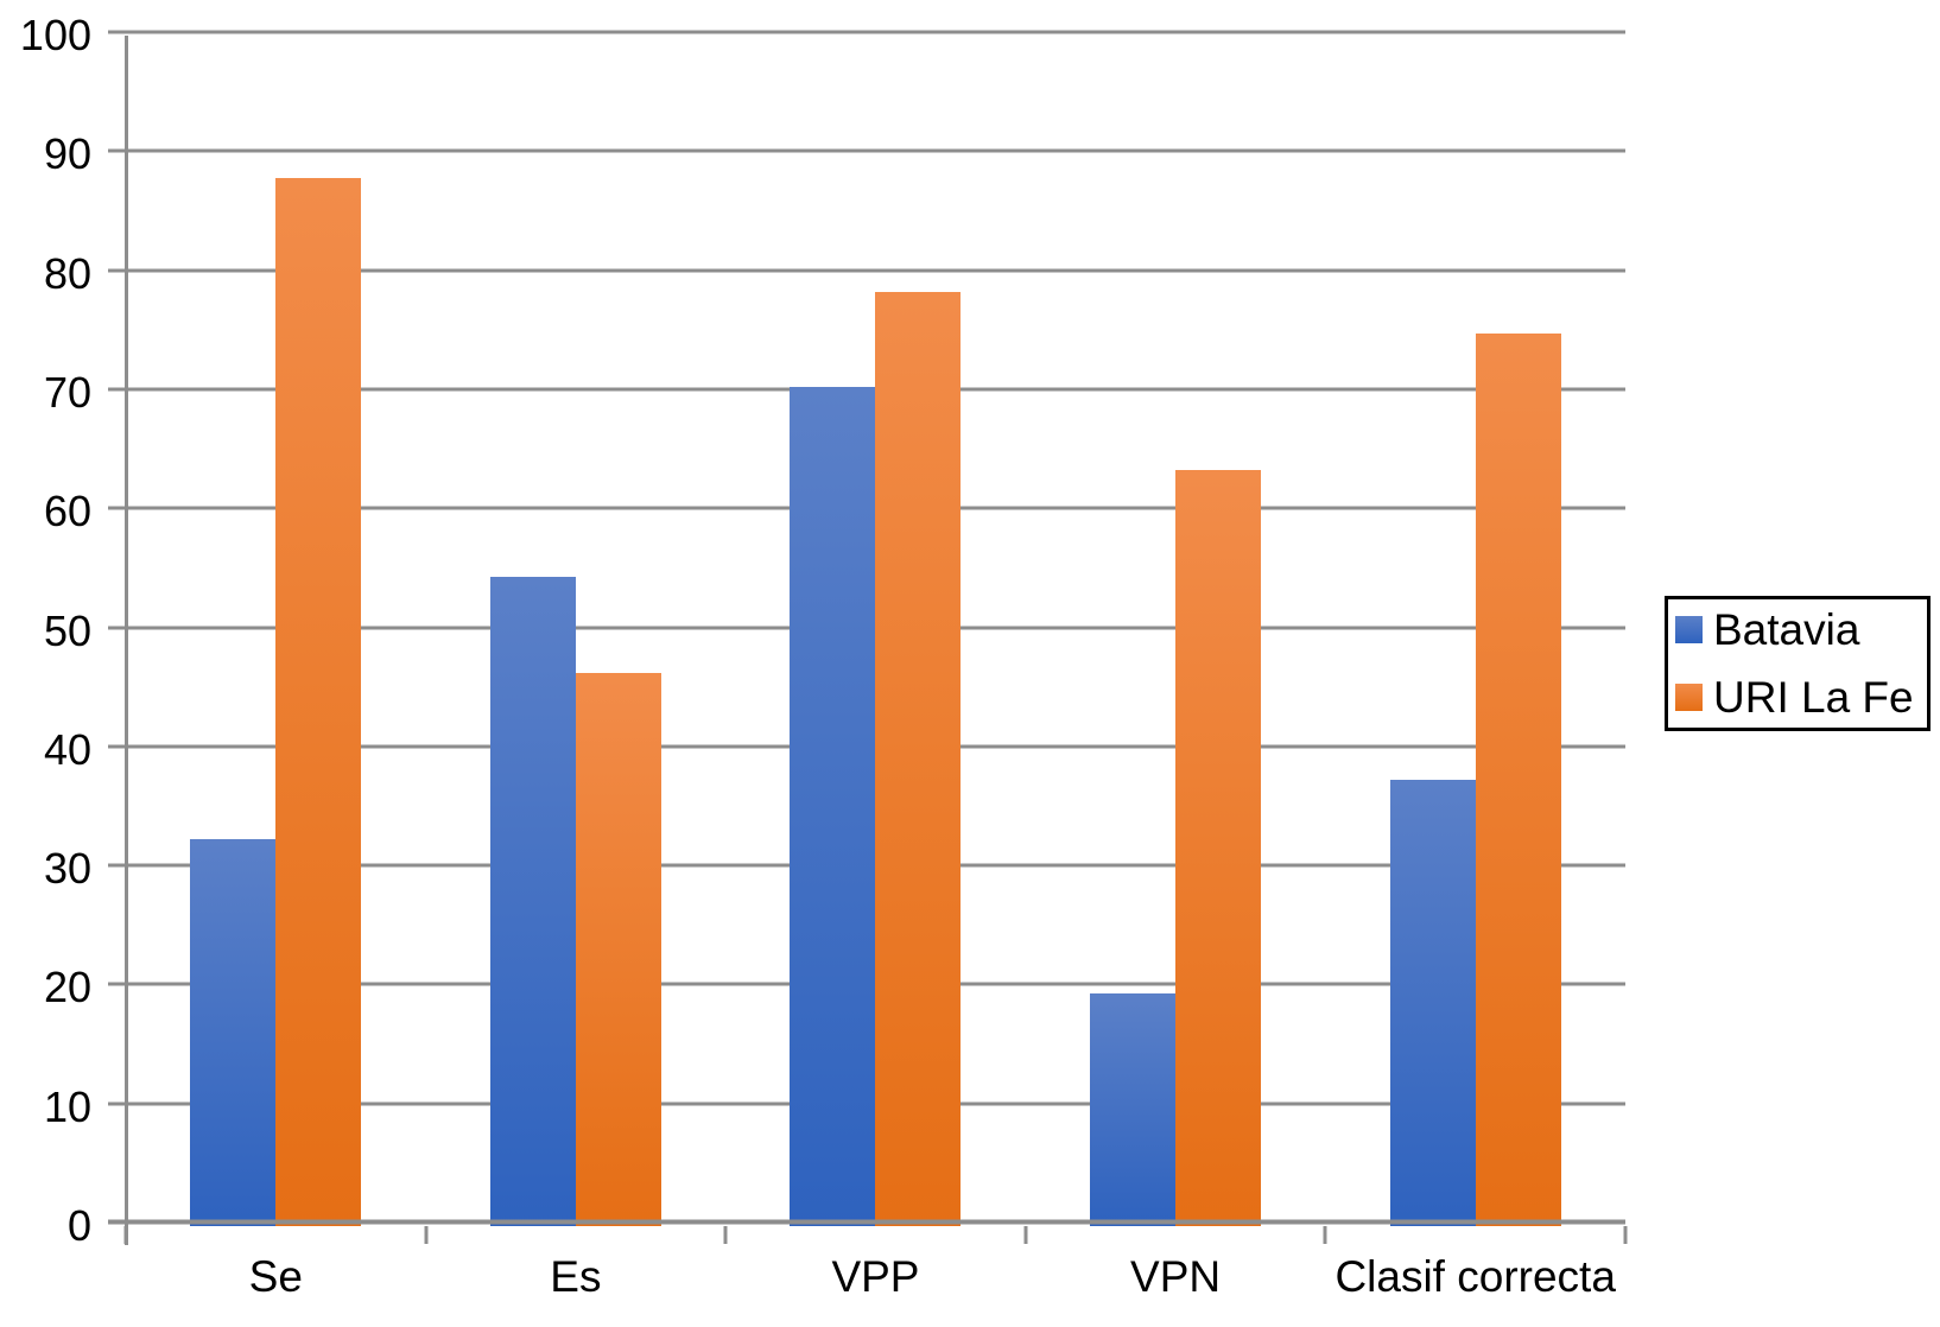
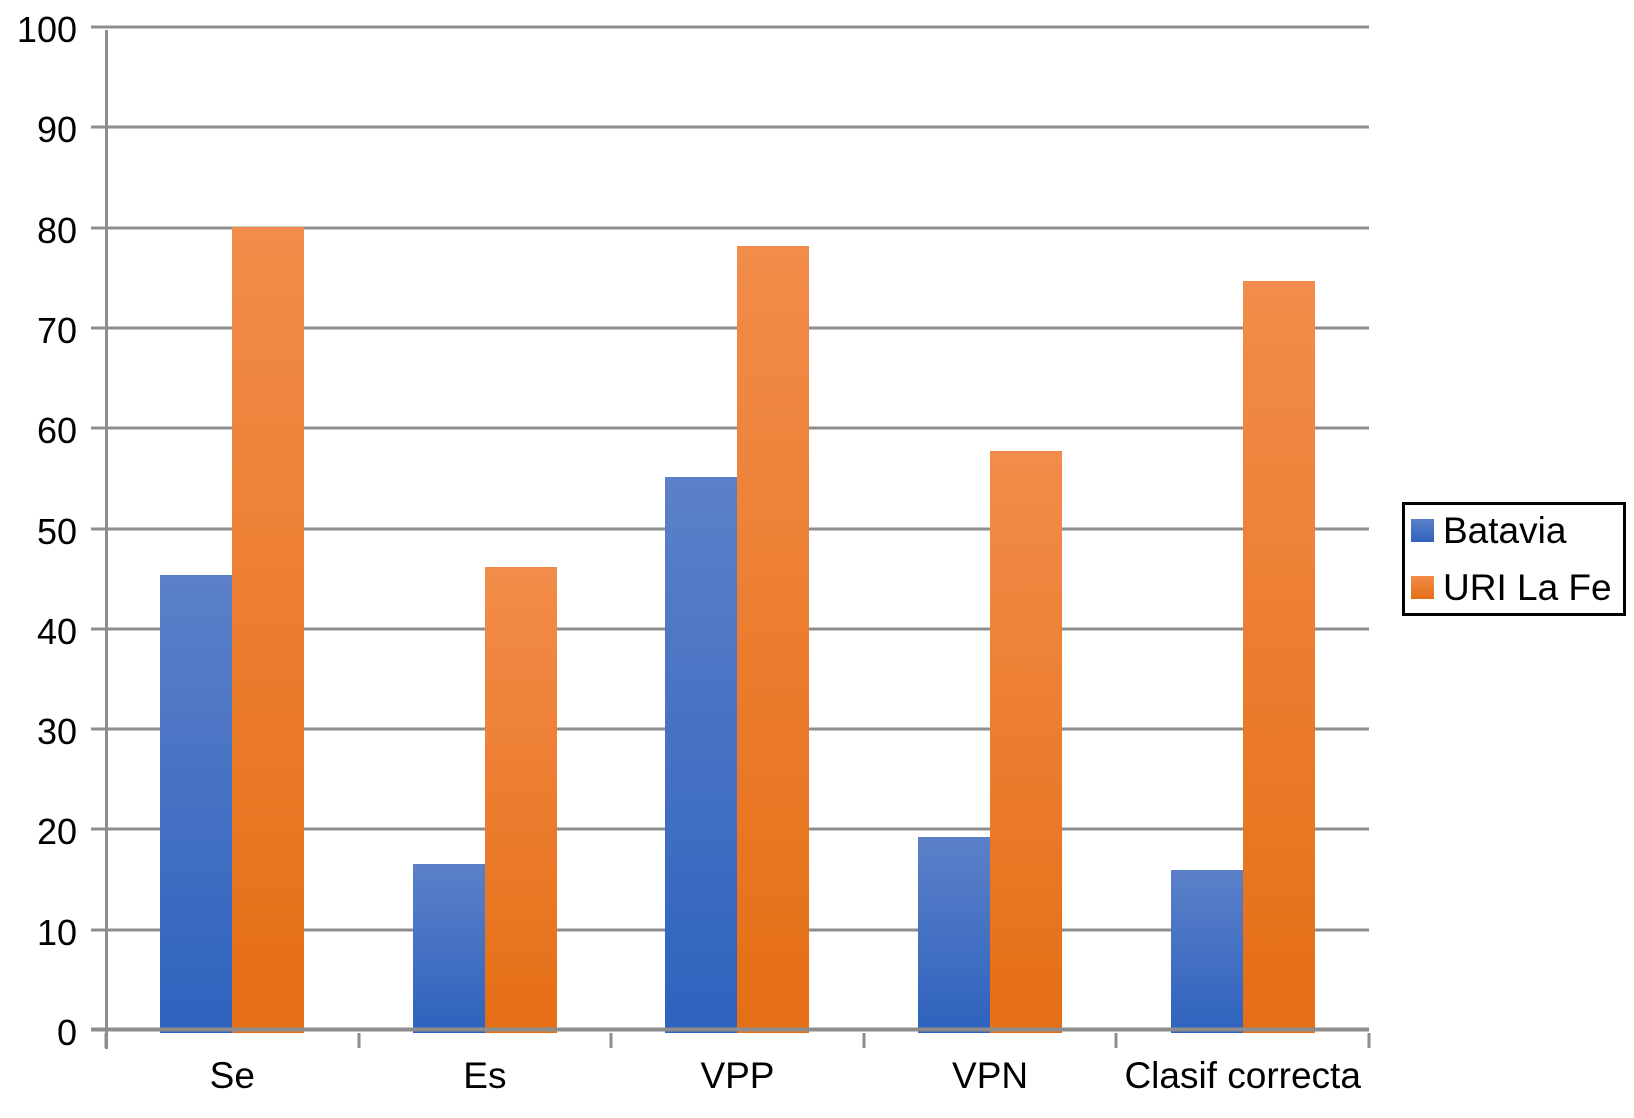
Batavia/Se: 32.5 -> 45.7
URI La Fe/Se: 88.0 -> 80.4
Batavia/Es: 54.5 -> 16.9
Batavia/VPP: 70.5 -> 55.4
URI La Fe/VPN: 63.5 -> 58.0
Batavia/Clasif correcta: 37.5 -> 16.3
